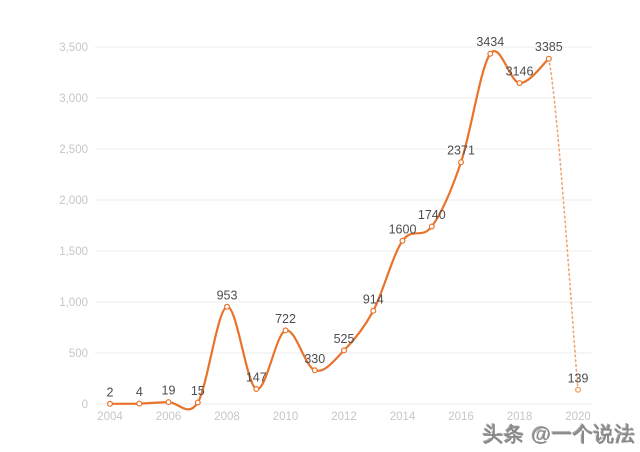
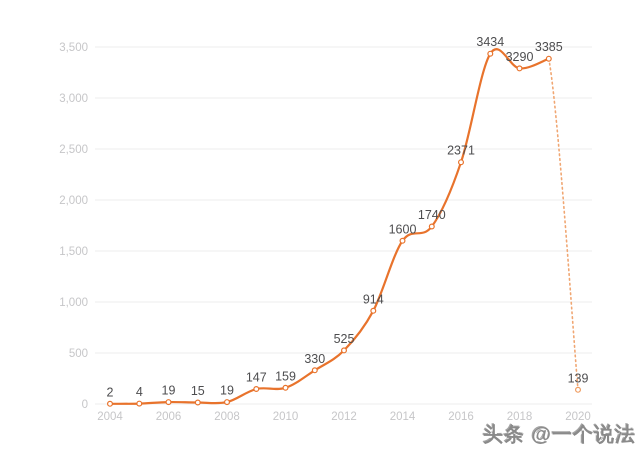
2008: 953 -> 19
2010: 722 -> 159
2018: 3146 -> 3290
